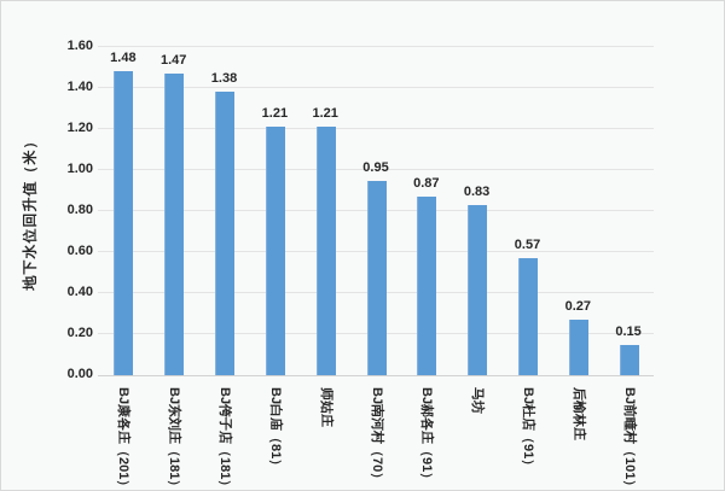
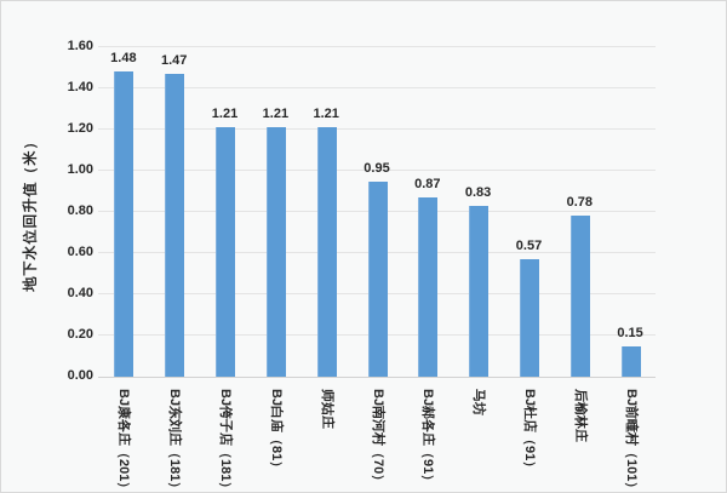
BJ侉子店（181）: 1.38 -> 1.21
后榆林庄: 0.27 -> 0.78
